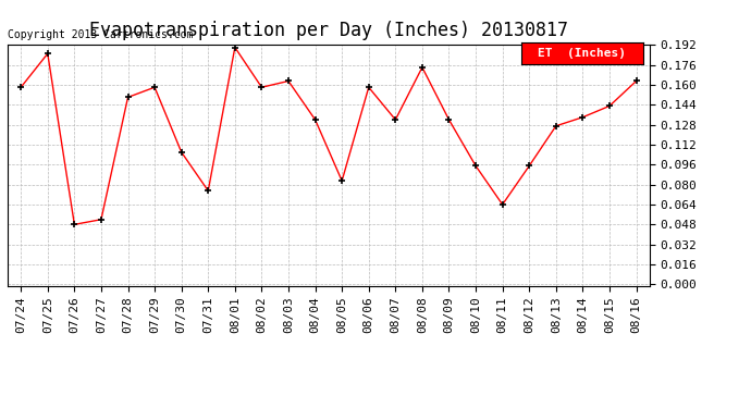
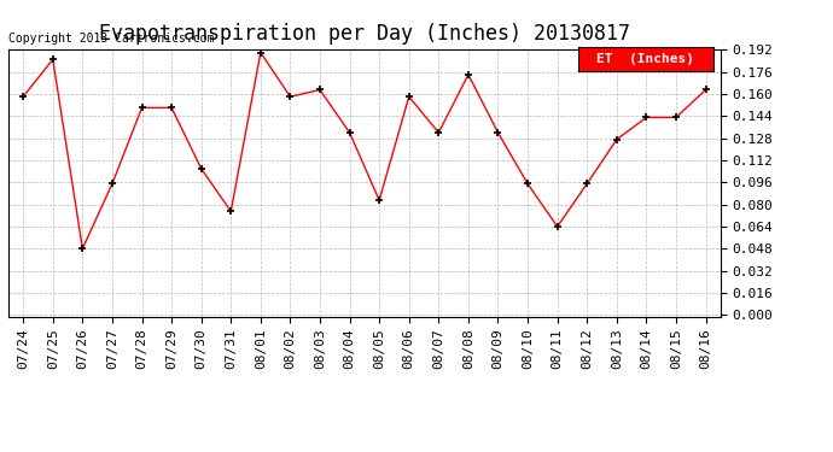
07/27: 0.052 -> 0.095
07/29: 0.158 -> 0.150
08/14: 0.134 -> 0.143
